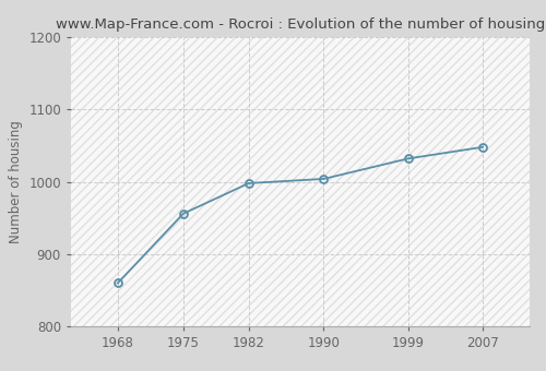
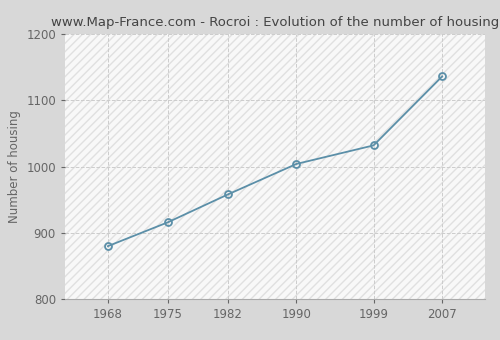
1968: 860 -> 880
1975: 956 -> 916
1982: 998 -> 958
2007: 1048 -> 1136
